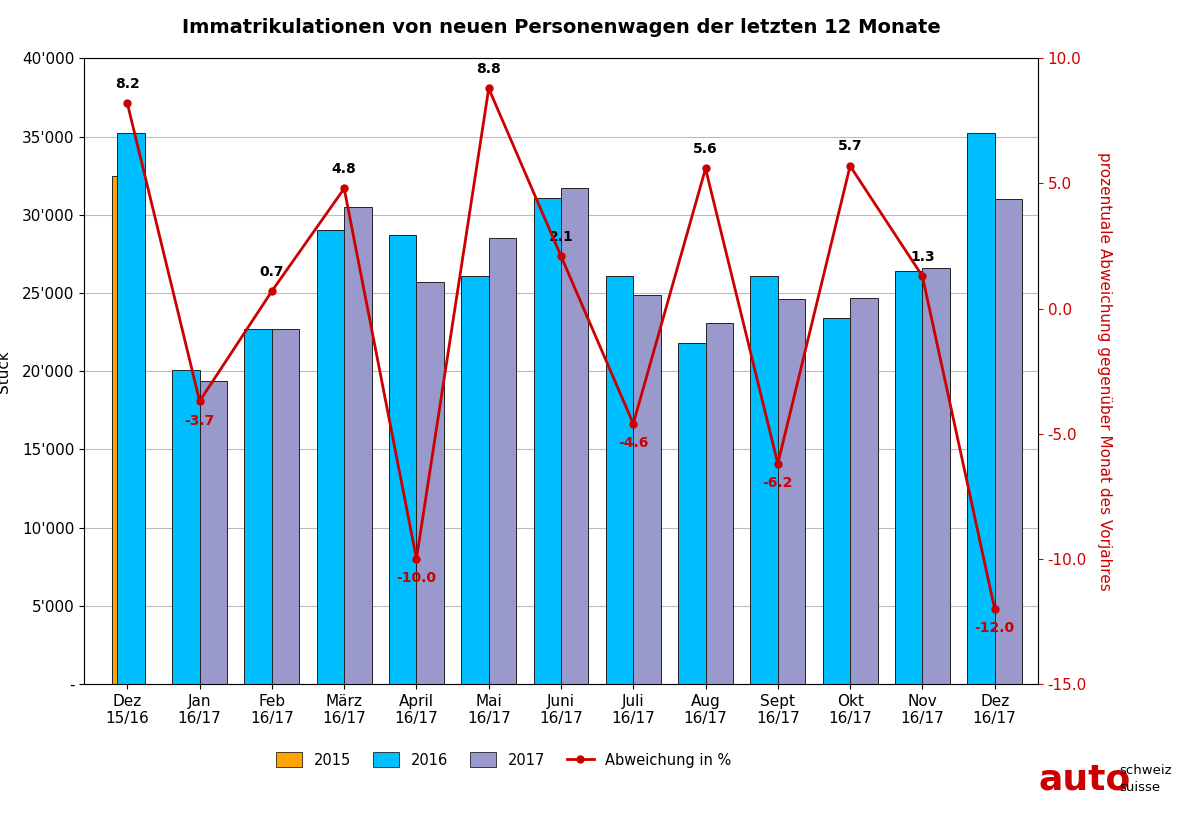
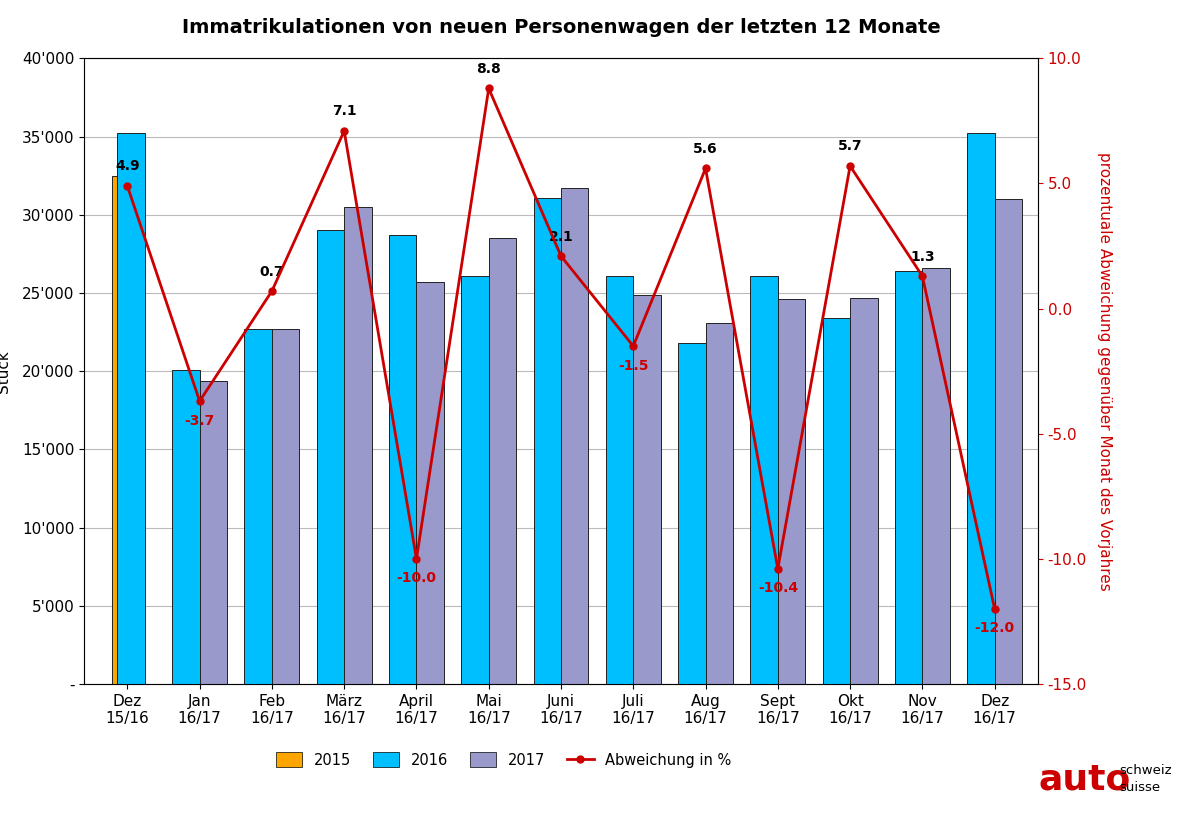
Abweichung in %/Dez 15/16: 8.2 -> 4.9
Abweichung in %/März 16/17: 4.8 -> 7.1
Abweichung in %/Juli 16/17: -4.6 -> -1.5
Abweichung in %/Sept 16/17: -6.2 -> -10.4
